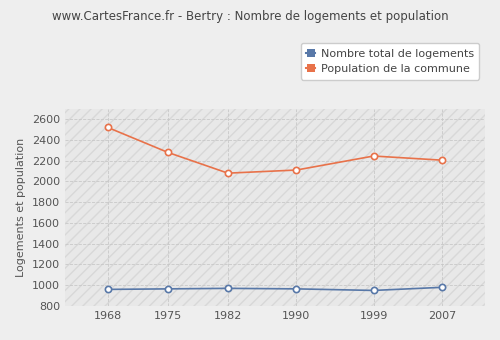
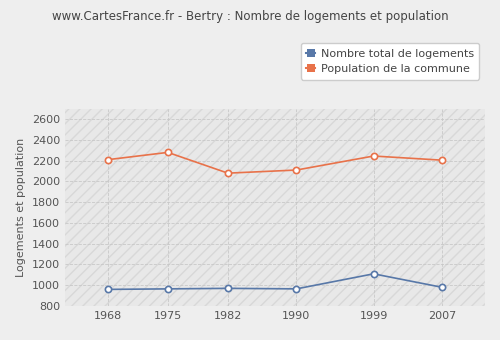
Population de la commune/1968: 2520 -> 2210
Nombre total de logements/1999: 950 -> 1110
